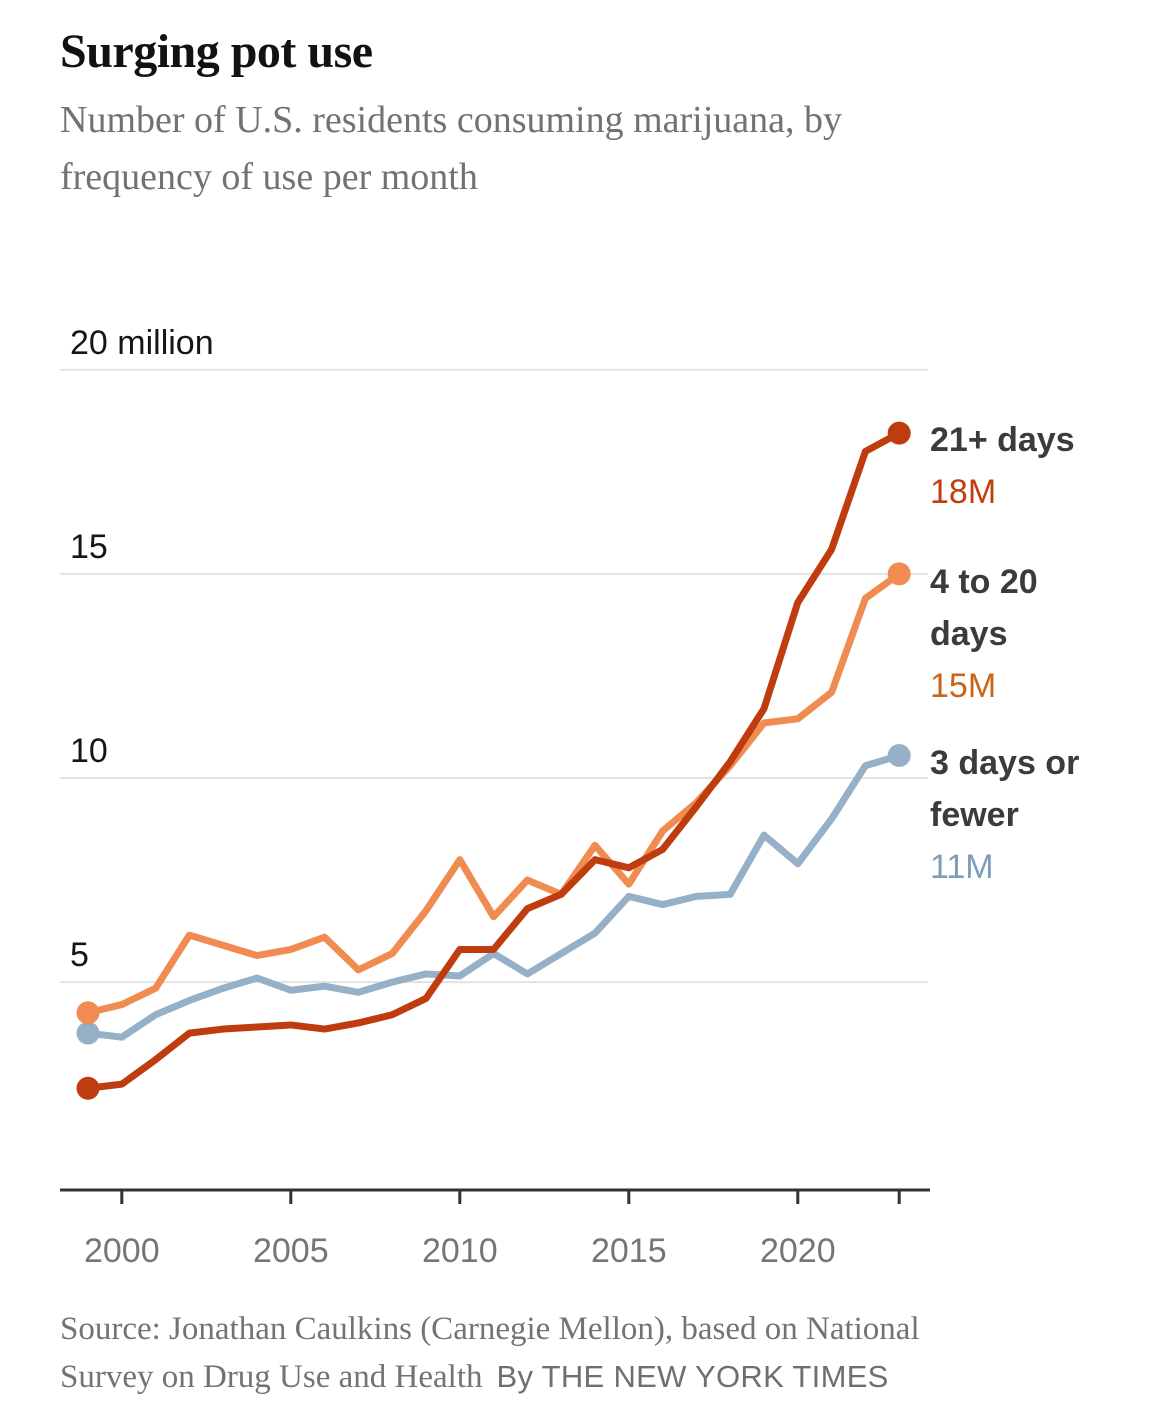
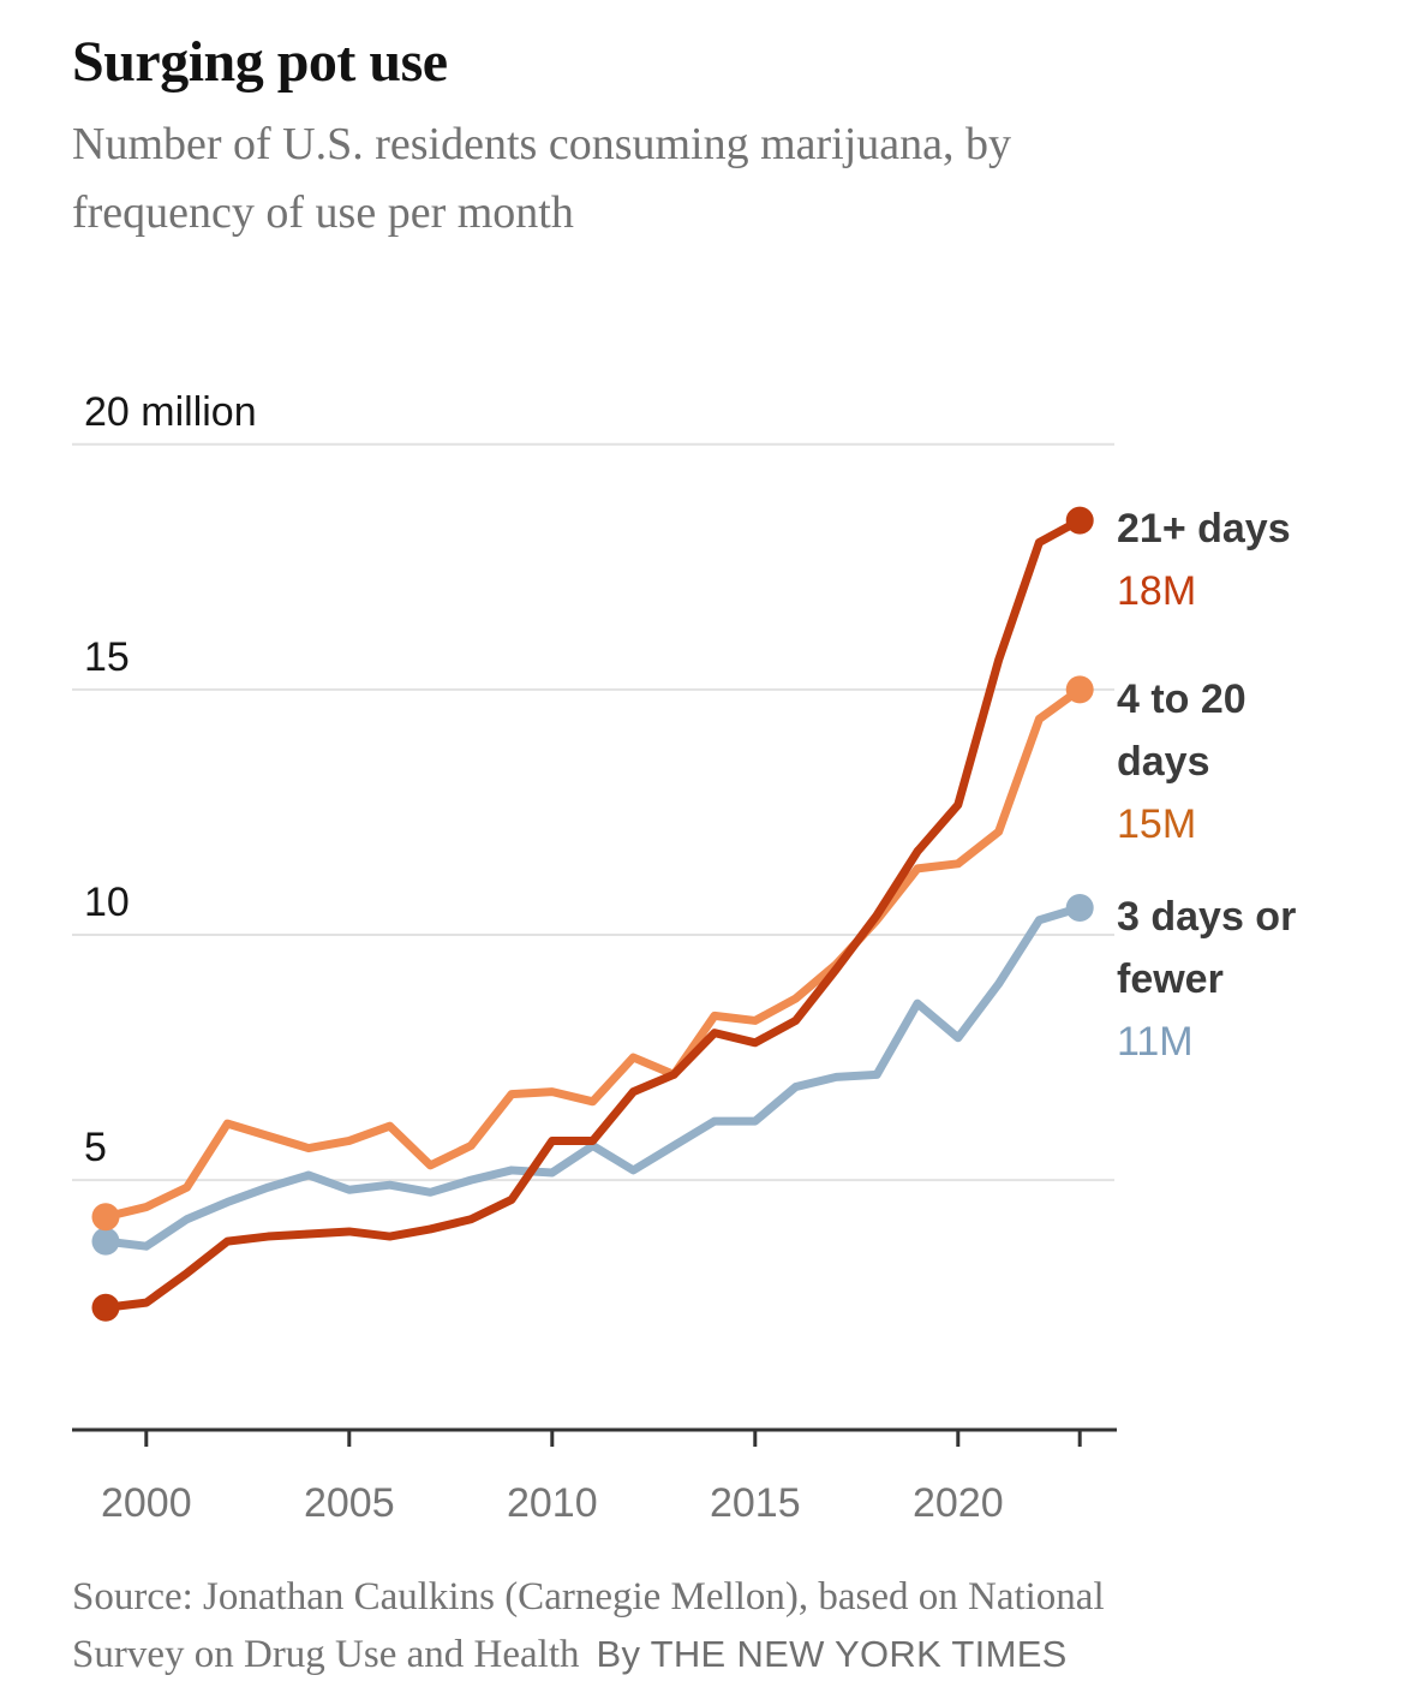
4 to 20 days/2010: 8.0 -> 6.8
4 to 20 days/2015: 7.4 -> 8.2
3 days or fewer/2015: 7.1 -> 6.2
21+ days/2020: 14.3 -> 12.7
